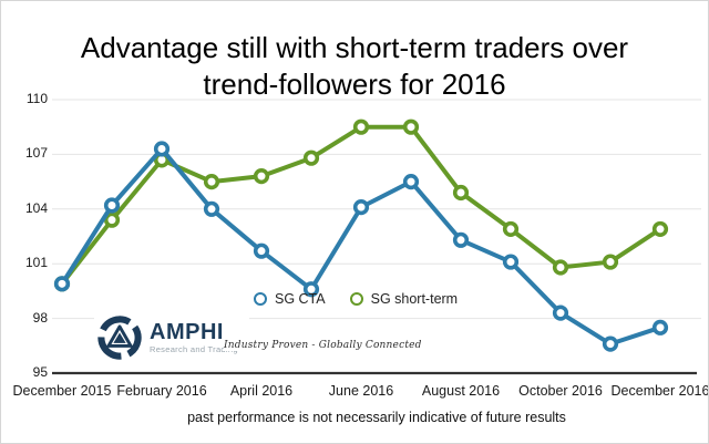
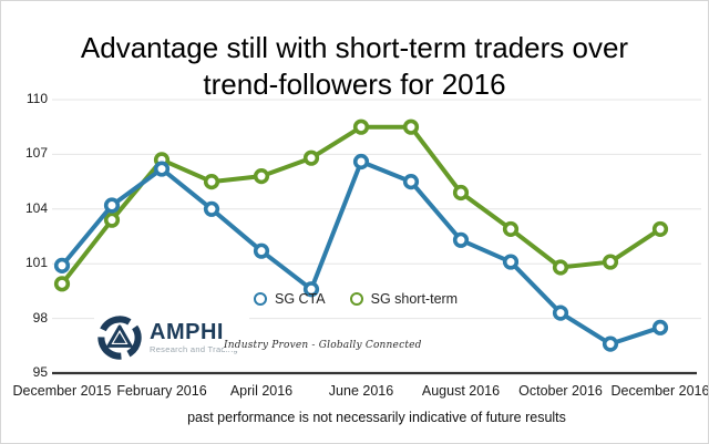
SG CTA/December 2015: 99.9 -> 100.9
SG CTA/February 2016: 107.3 -> 106.2
SG CTA/June 2016: 104.1 -> 106.6
